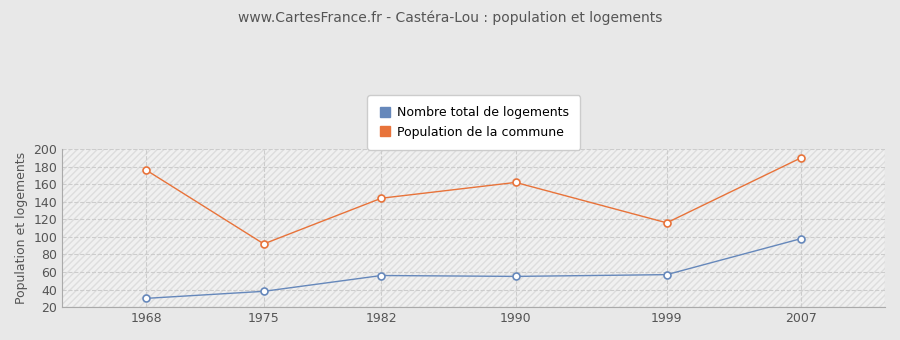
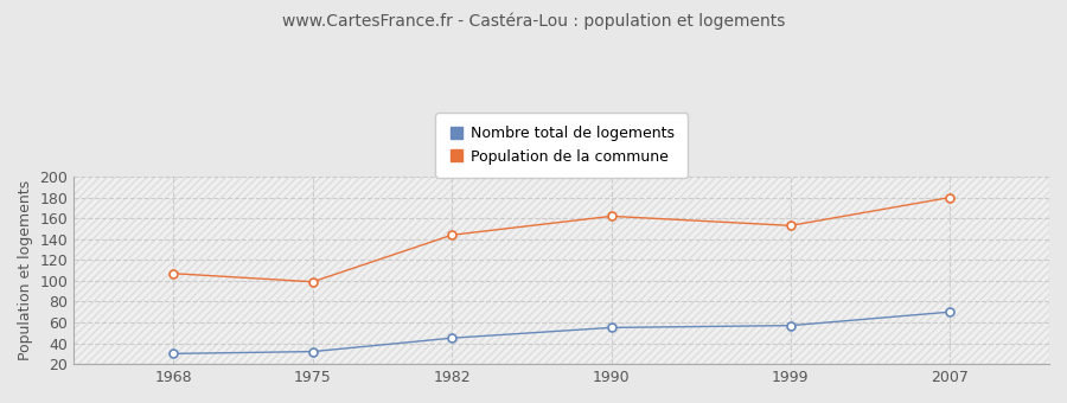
Population de la commune/1968: 176 -> 107
Nombre total de logements/1975: 38 -> 32
Population de la commune/1975: 92 -> 99
Nombre total de logements/1982: 56 -> 45
Population de la commune/1999: 116 -> 153
Nombre total de logements/2007: 98 -> 70
Population de la commune/2007: 190 -> 180
